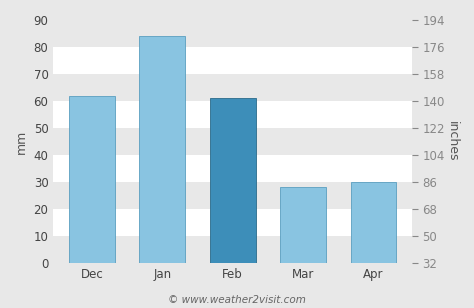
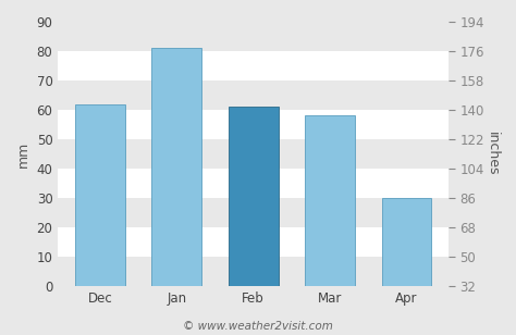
Jan: 84 -> 81
Mar: 28 -> 58
